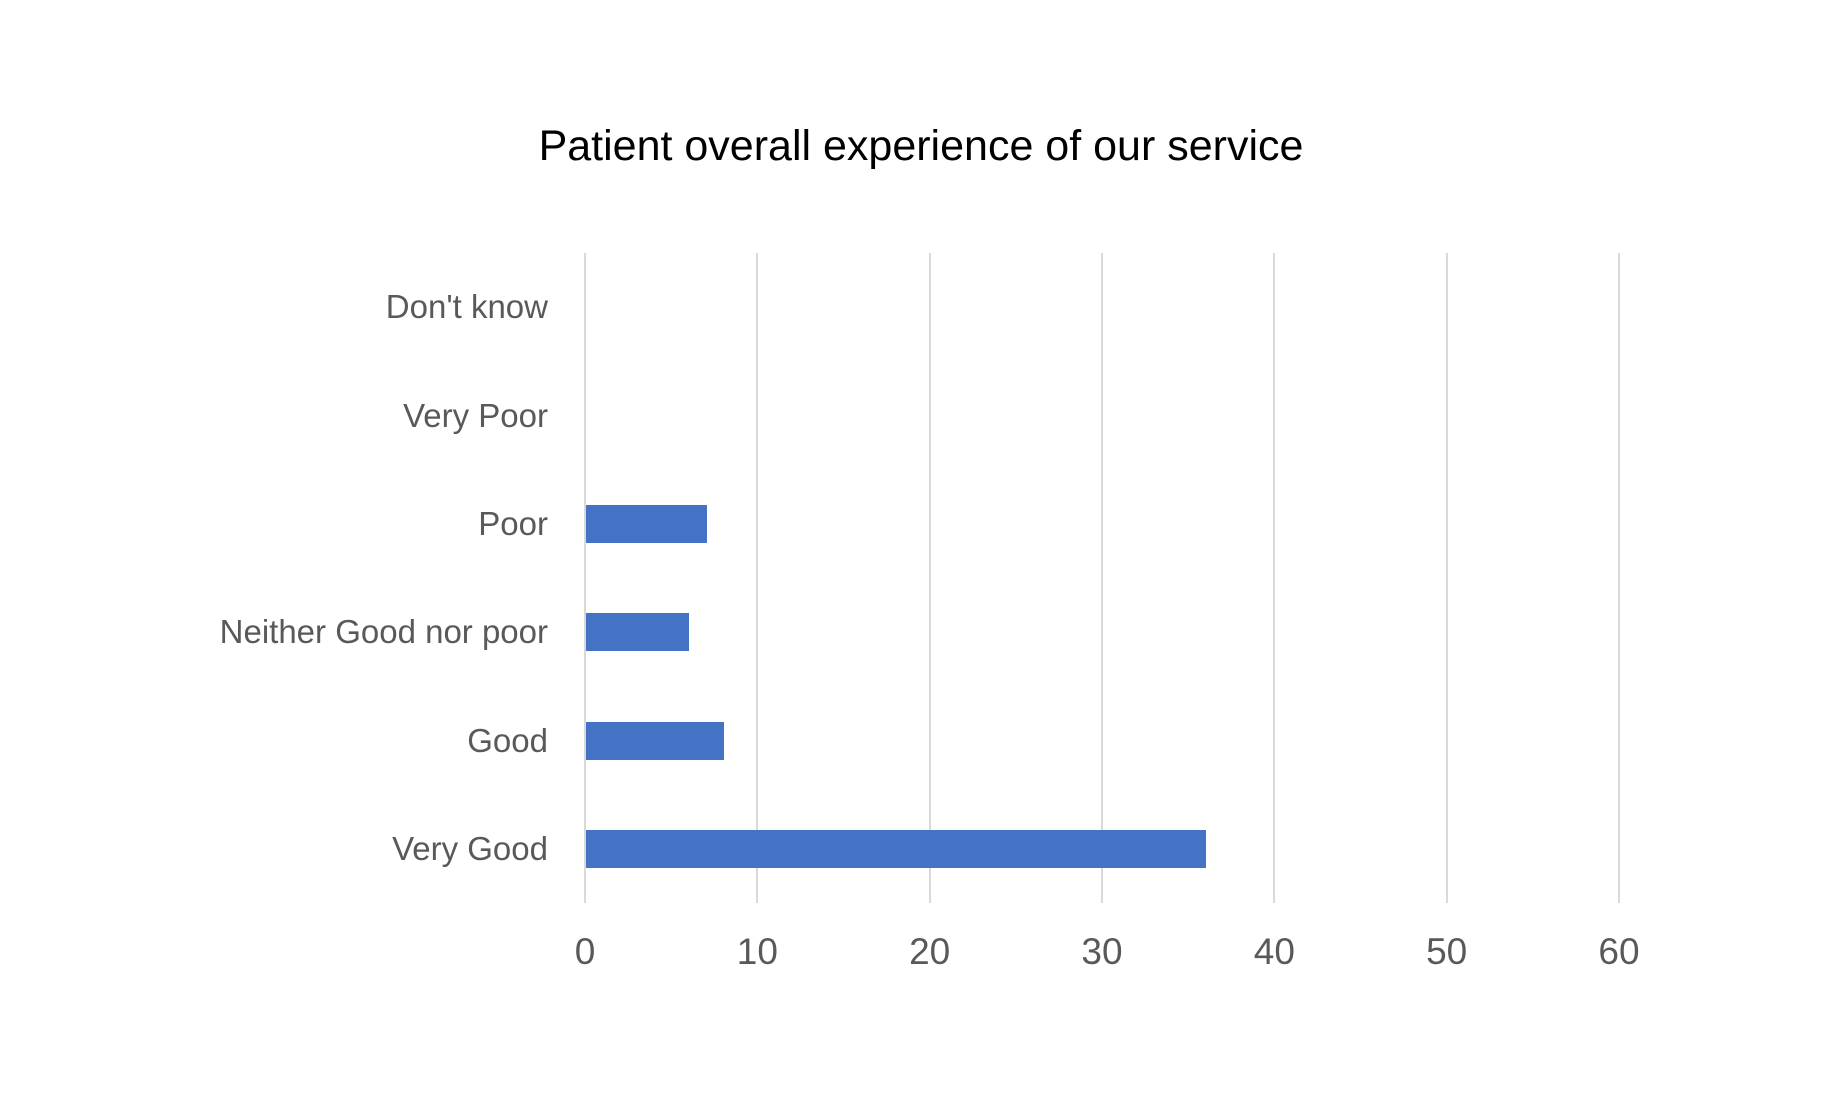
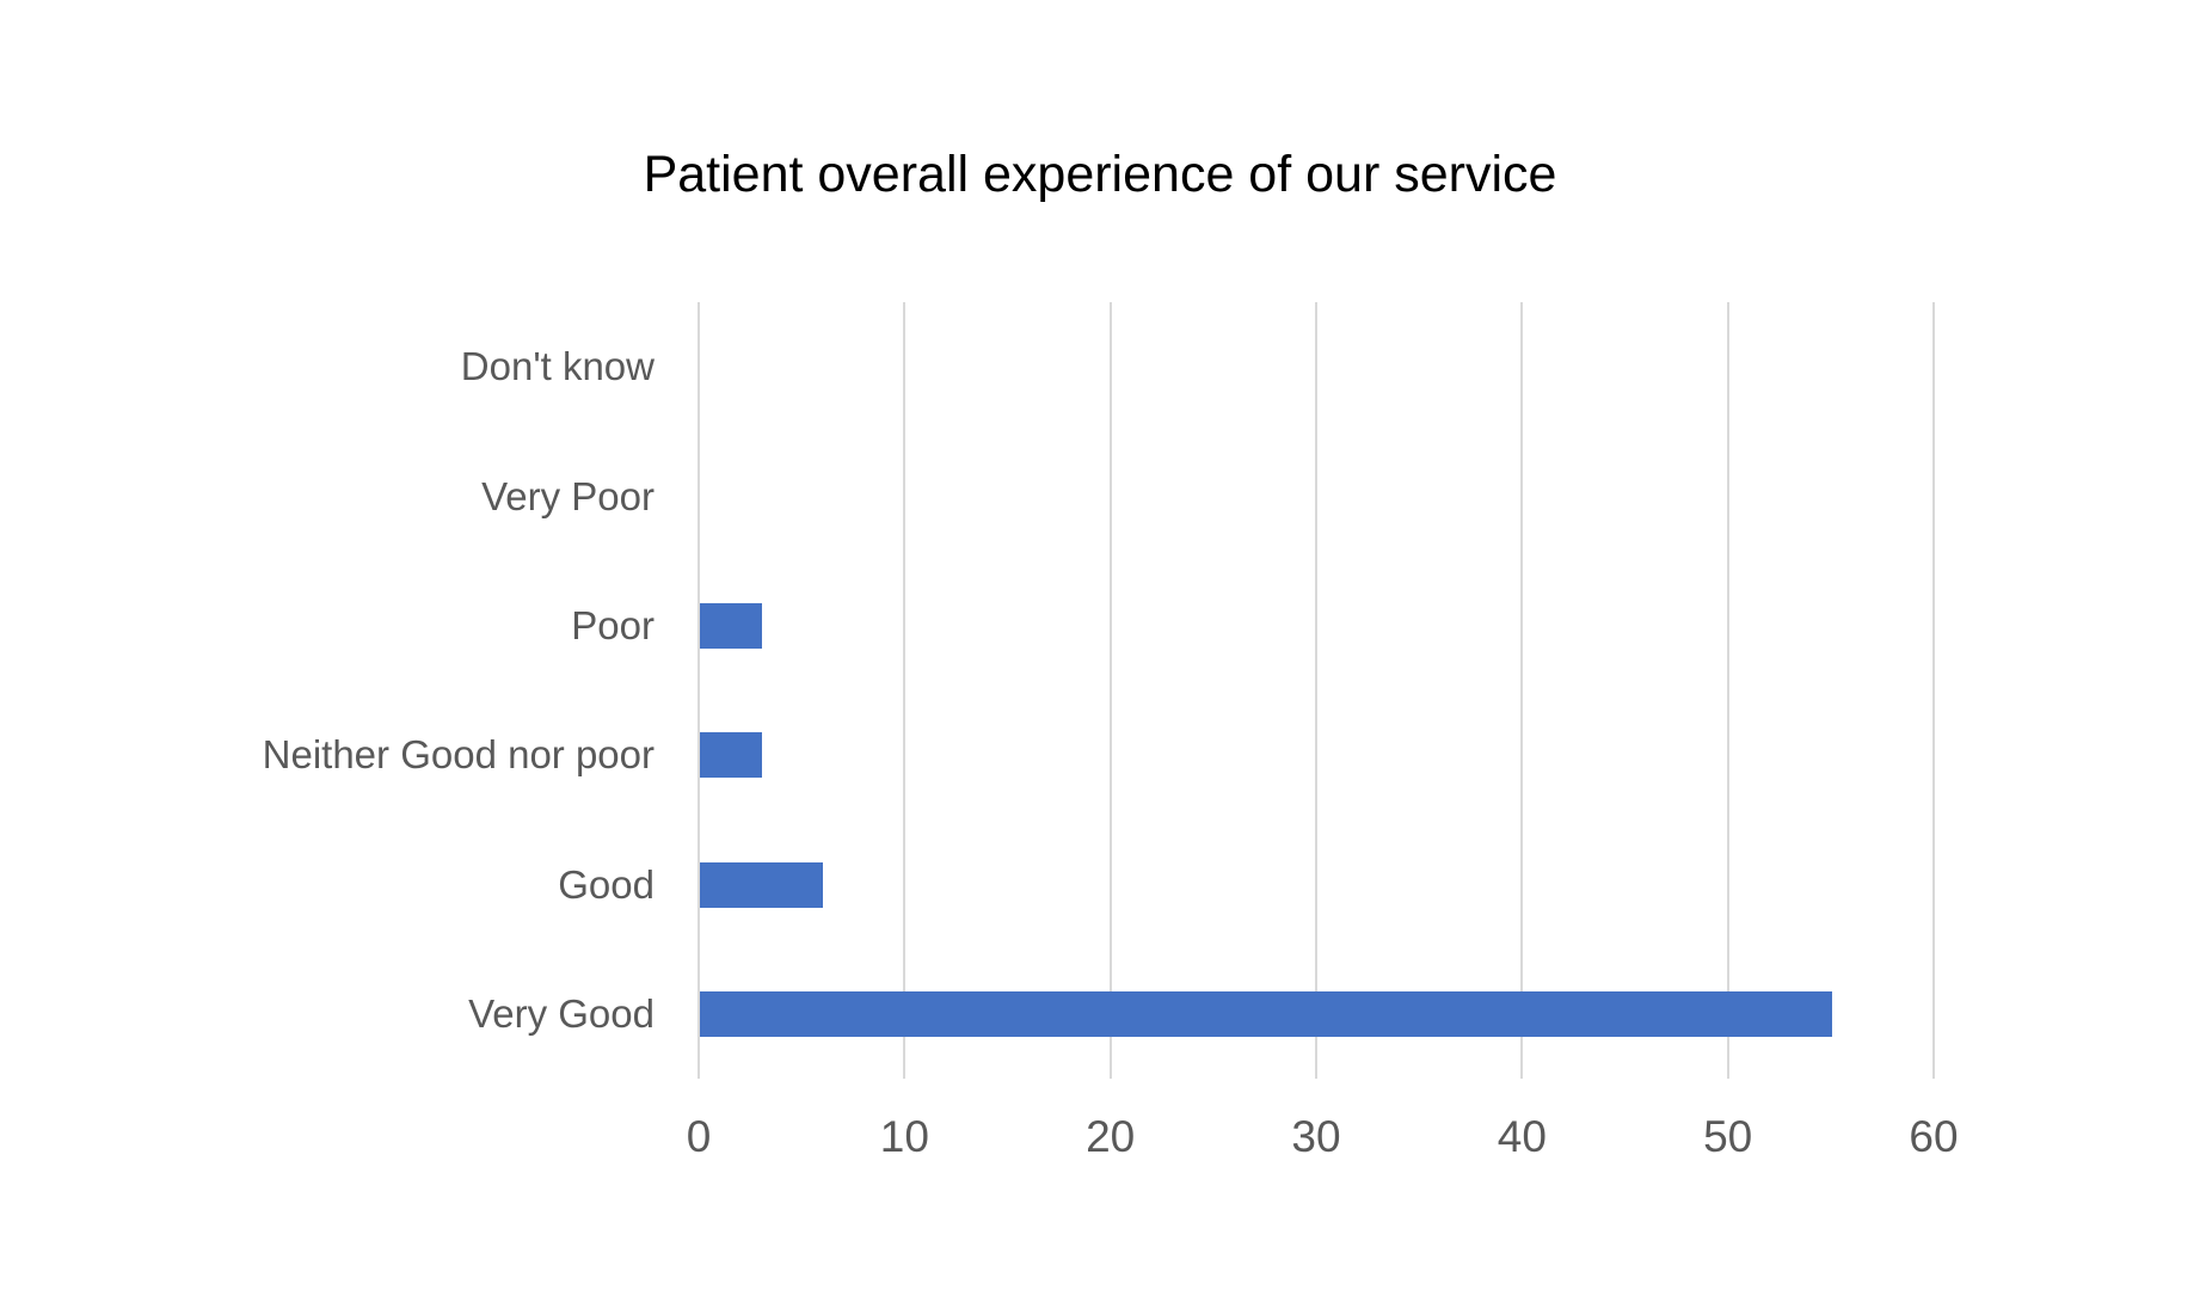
Poor: 7 -> 3
Neither Good nor poor: 6 -> 3
Good: 8 -> 6
Very Good: 36 -> 55
